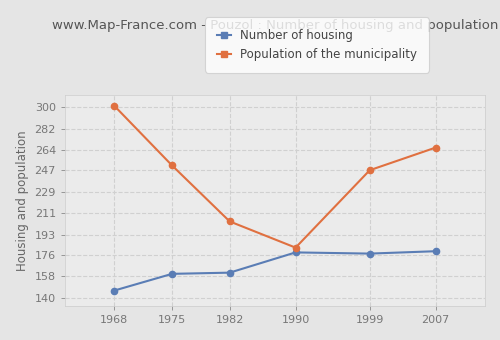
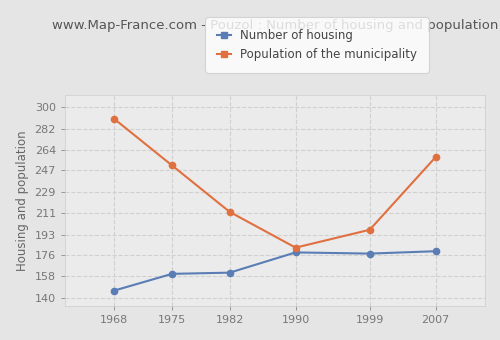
Population of the municipality/1968: 301 -> 290
Population of the municipality/1982: 204 -> 212
Population of the municipality/1999: 247 -> 197
Population of the municipality/2007: 266 -> 258
